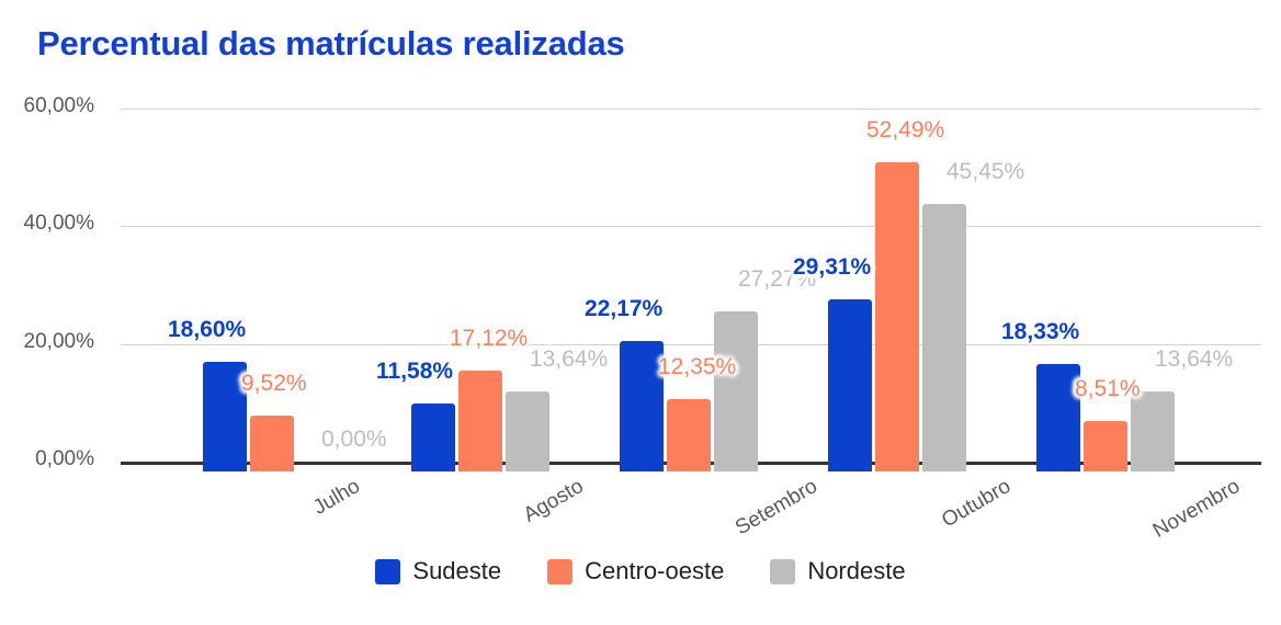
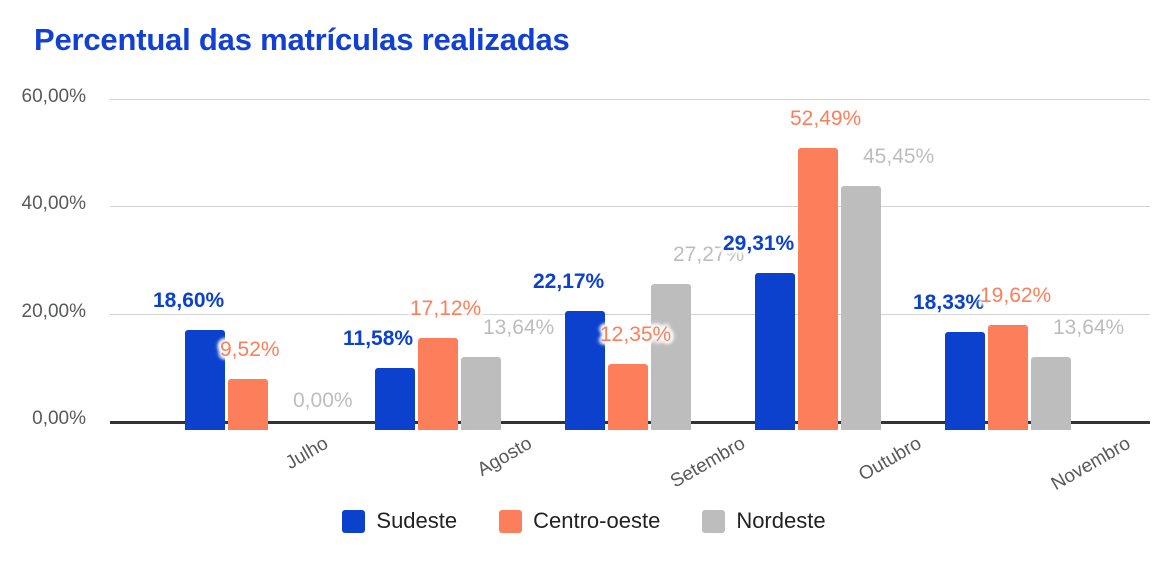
Centro-oeste/Novembro: 8,51% -> 19,62%
